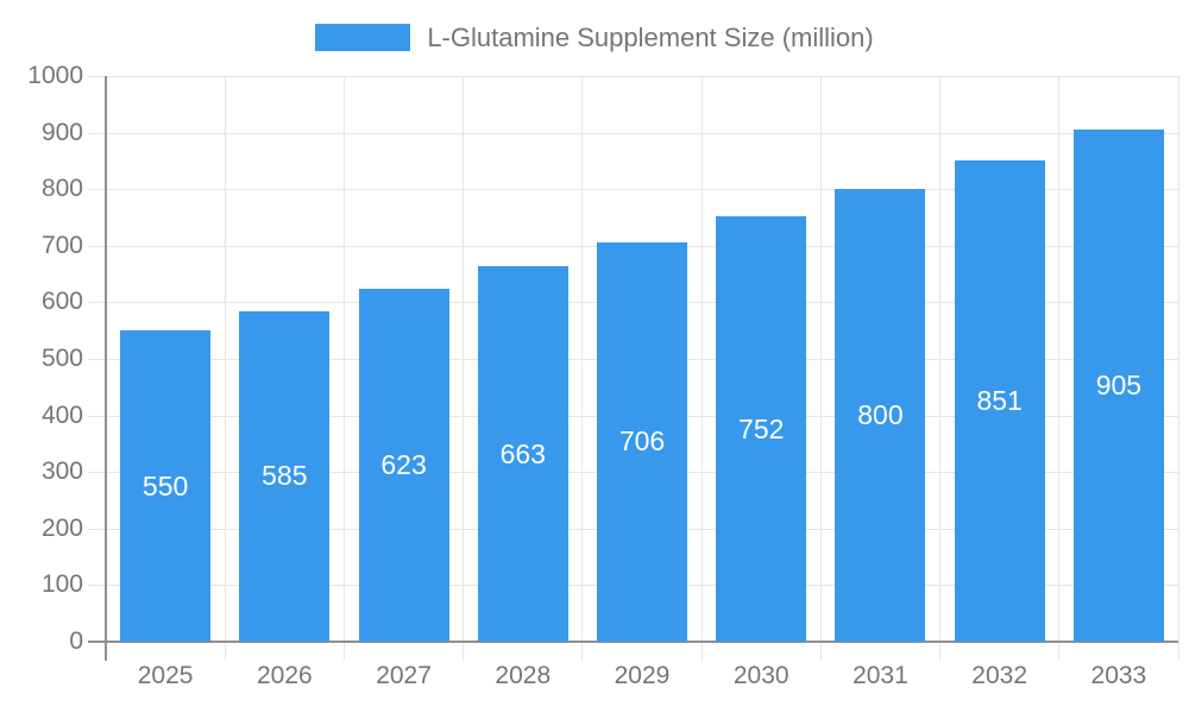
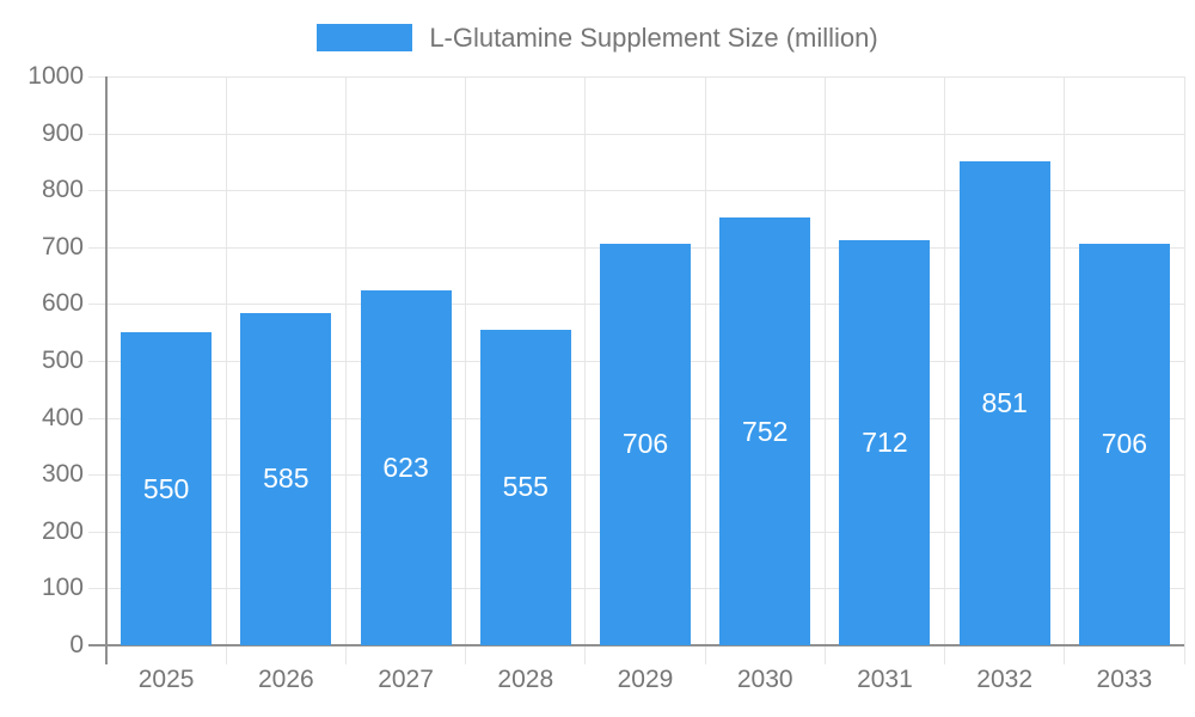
2028: 663 -> 555
2031: 800 -> 712
2033: 905 -> 706
